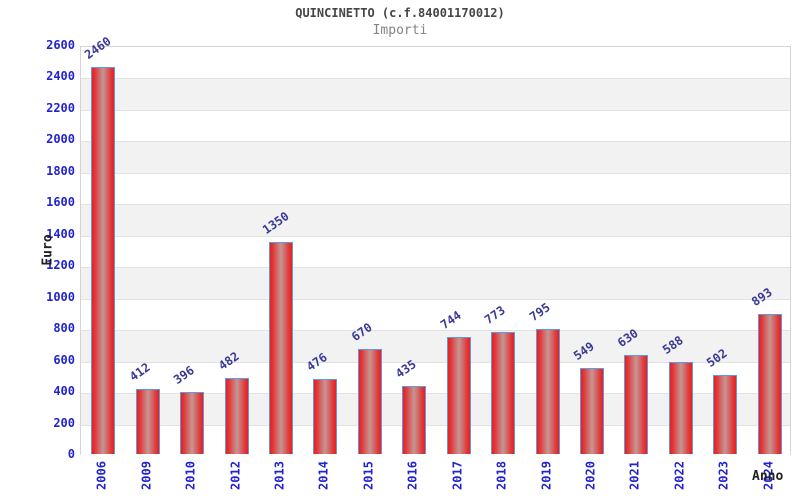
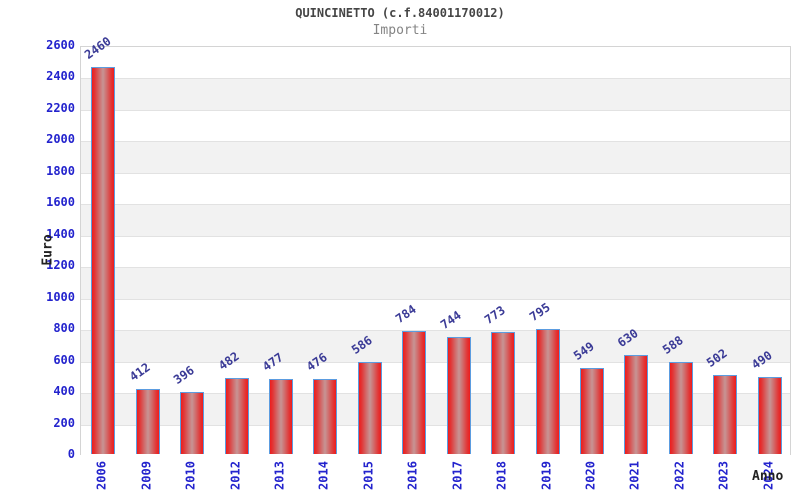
2013: 1350 -> 477
2015: 670 -> 586
2016: 435 -> 784
2024: 893 -> 490
